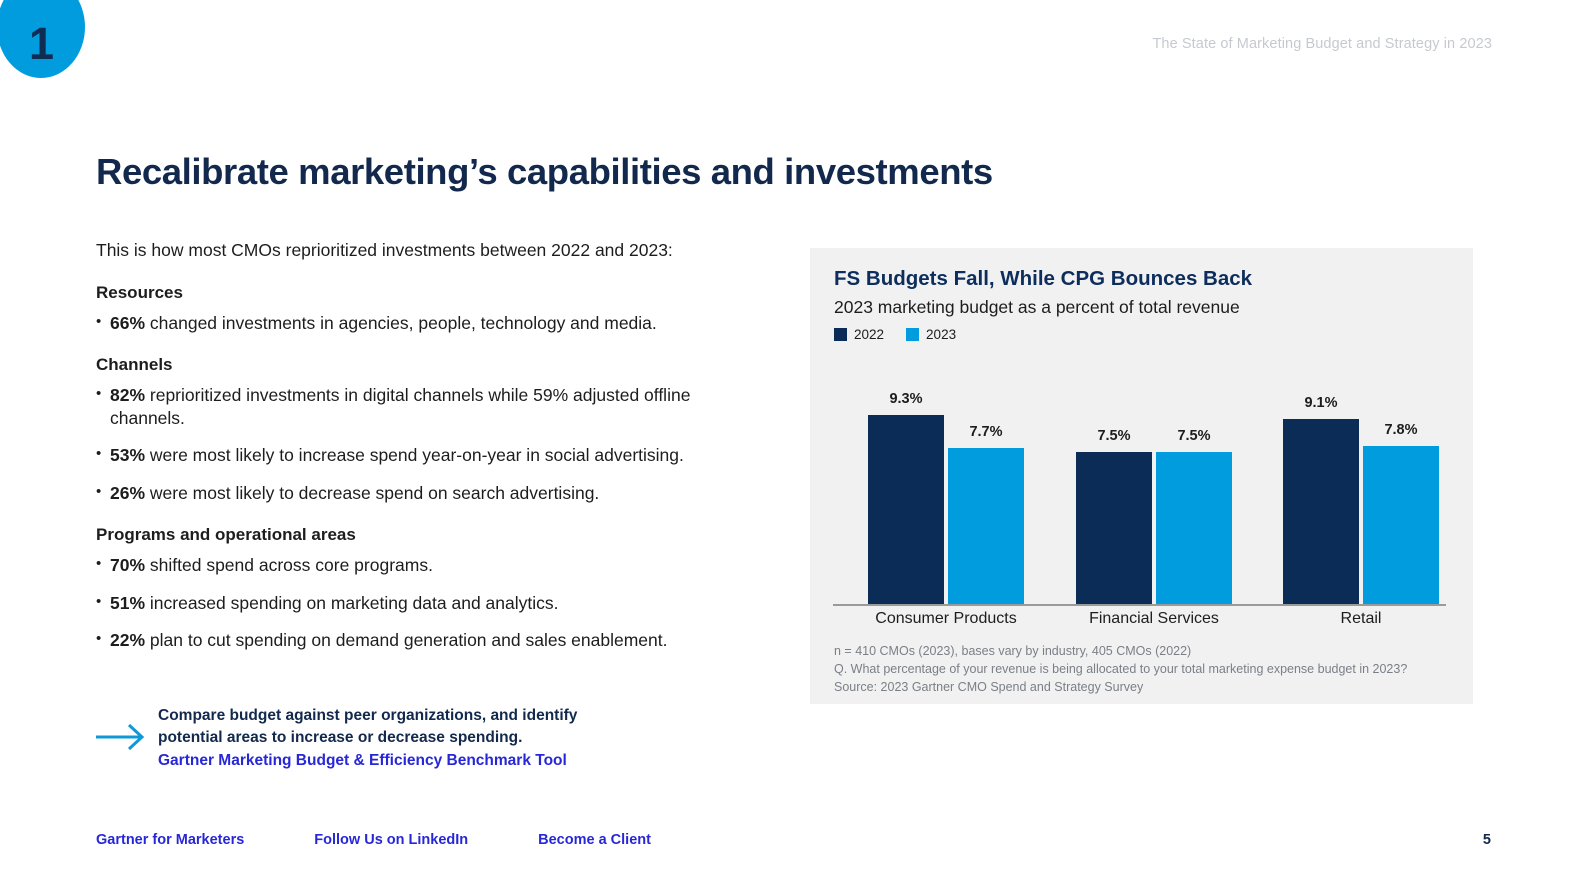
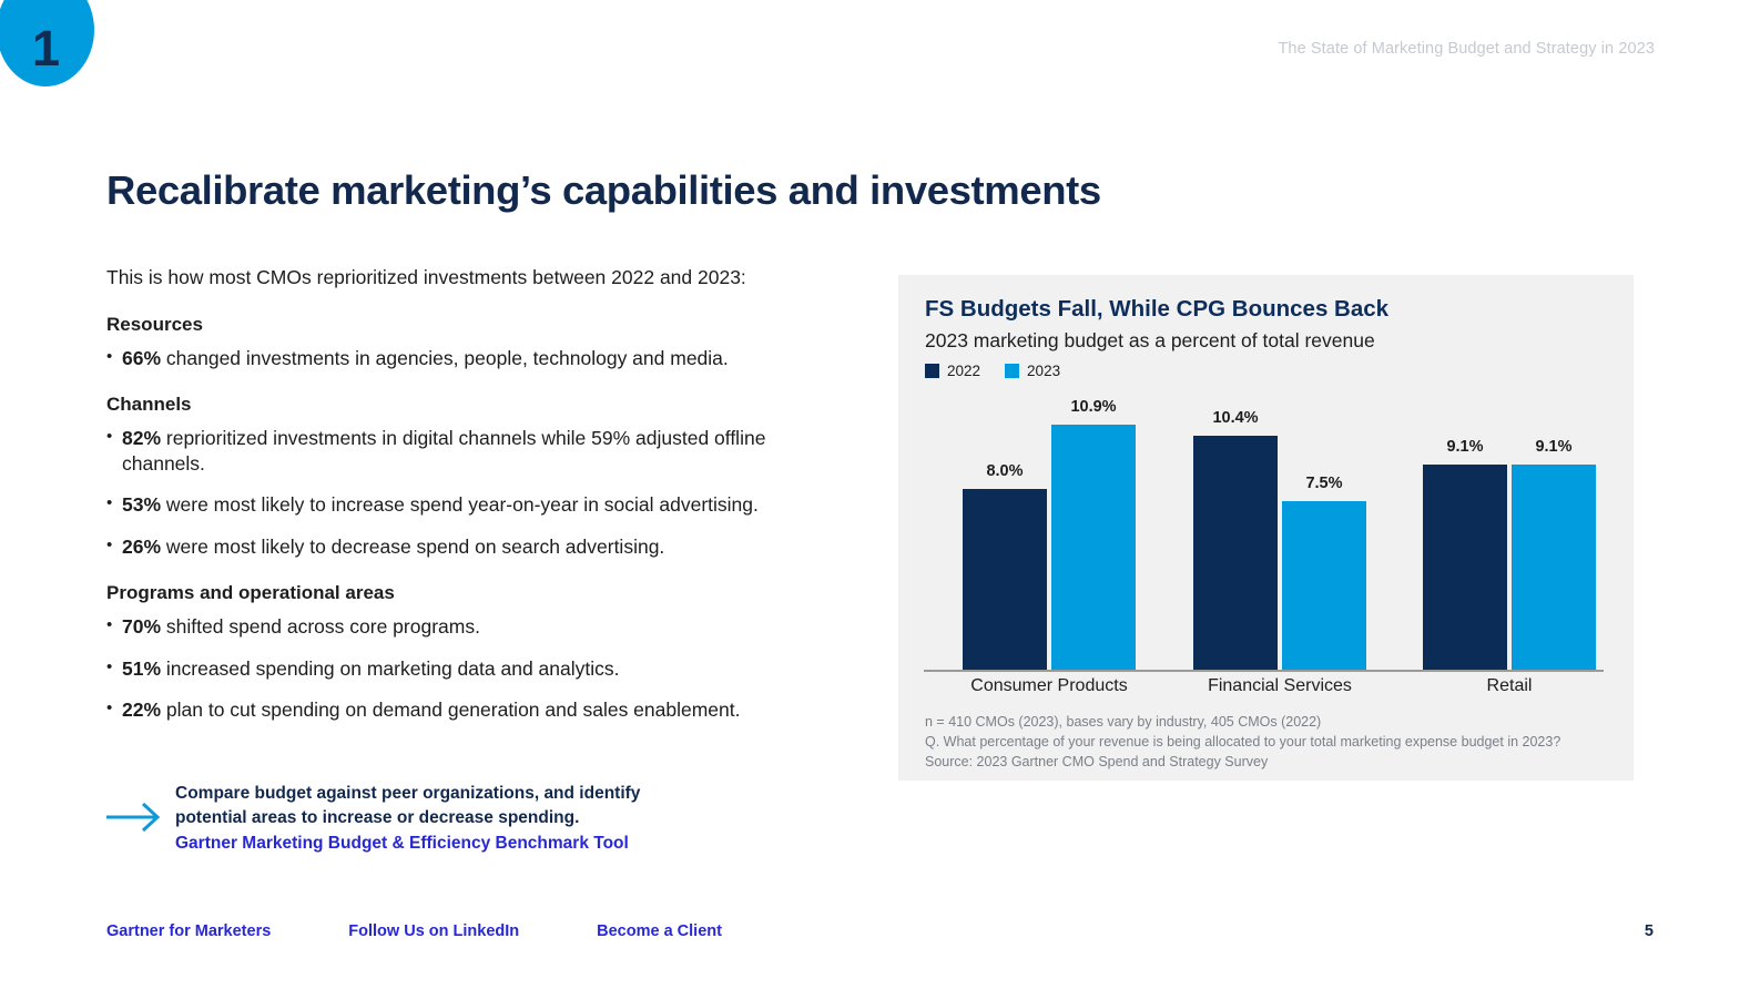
2022/Consumer Products: 9.3% -> 8.0%
2023/Consumer Products: 7.7% -> 10.9%
2022/Financial Services: 7.5% -> 10.4%
2023/Retail: 7.8% -> 9.1%
